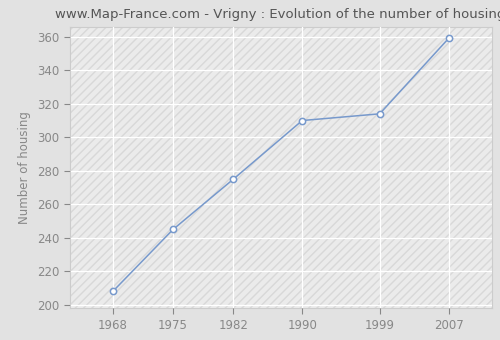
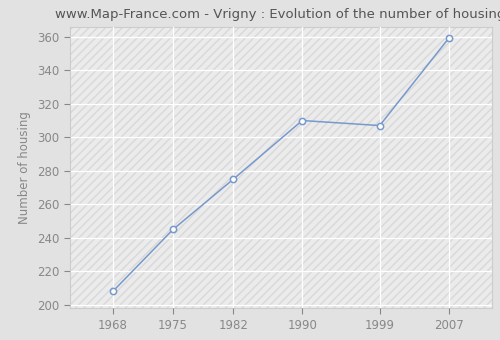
1999: 314 -> 307
